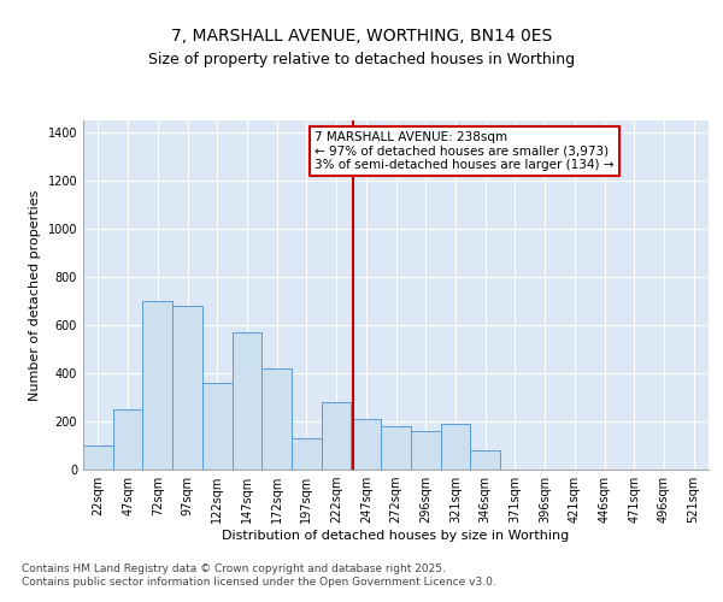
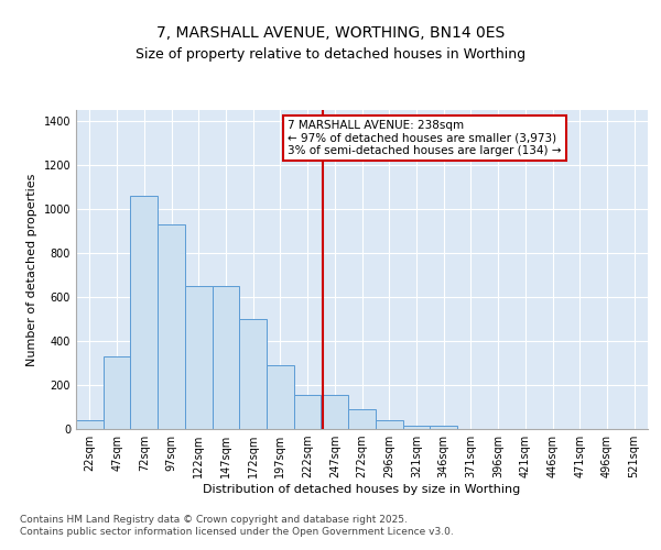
22sqm: 100 -> 40
47sqm: 250 -> 330
72sqm: 700 -> 1060
97sqm: 680 -> 930
122sqm: 360 -> 650
147sqm: 570 -> 650
172sqm: 420 -> 500
197sqm: 130 -> 290
222sqm: 280 -> 160
247sqm: 210 -> 160
272sqm: 180 -> 90
296sqm: 160 -> 40
321sqm: 190 -> 20
346sqm: 80 -> 20
